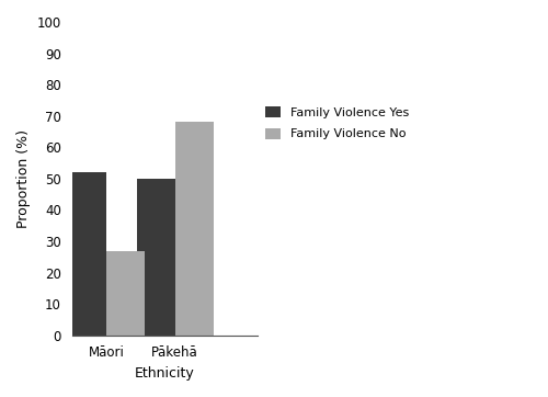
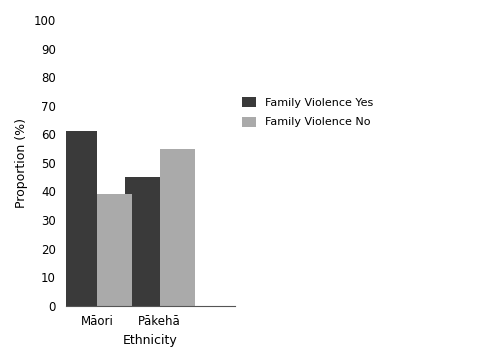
Family Violence Yes/Māori: 52 -> 61
Family Violence No/Māori: 27 -> 39
Family Violence Yes/Pākehā: 50 -> 45
Family Violence No/Pākehā: 68 -> 55
